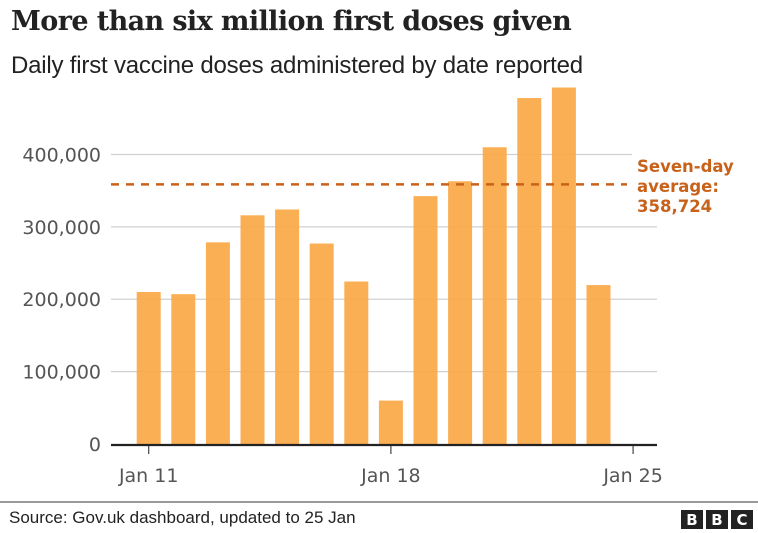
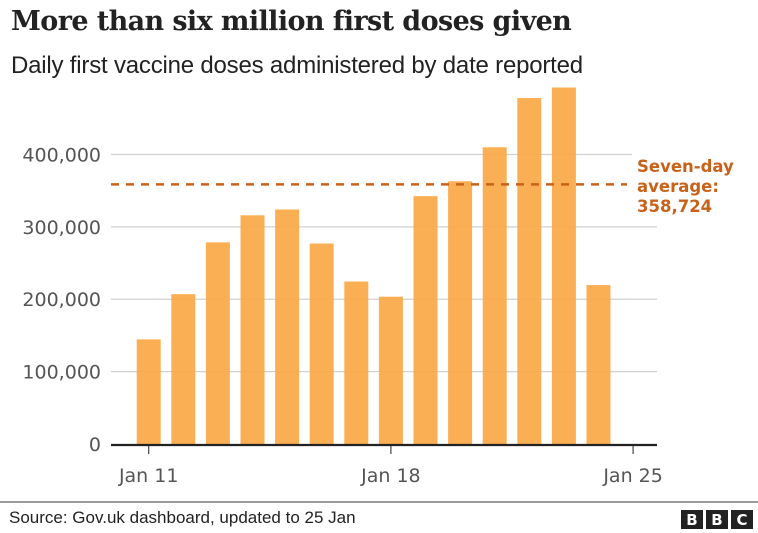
Jan 11: 210000 -> 140000
Jan 18: 60000 -> 200000
